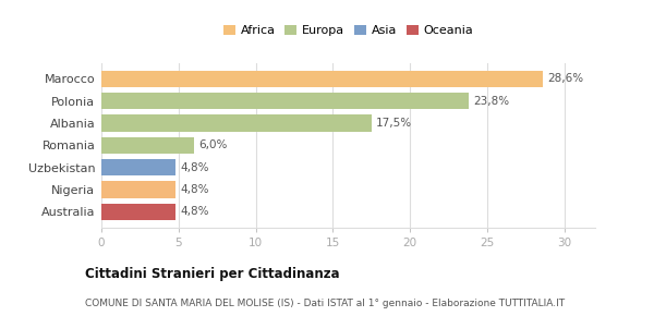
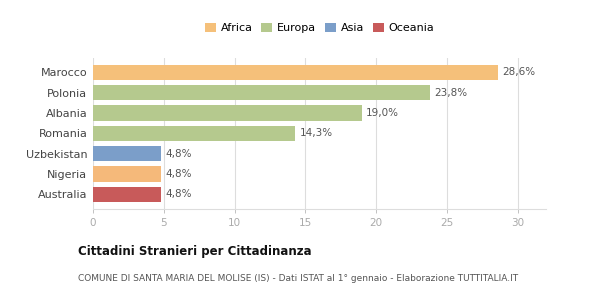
Albania: 17,5% -> 19,0%
Romania: 6,0% -> 14,3%
